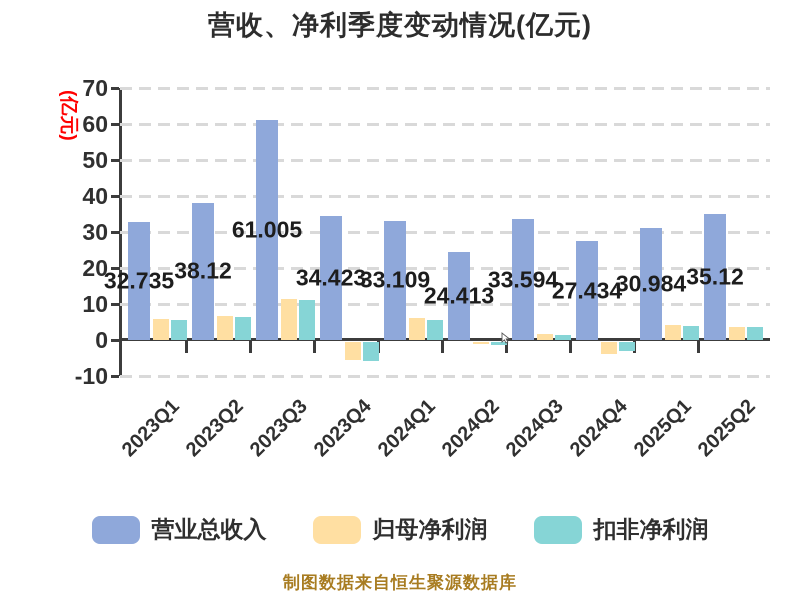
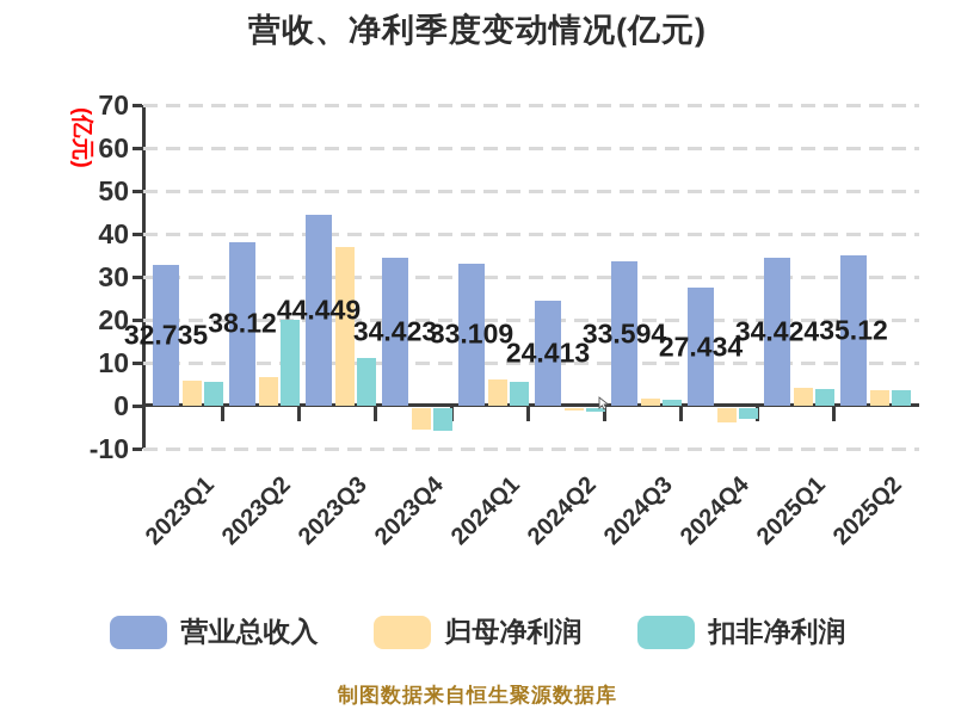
扣非净利润/2023Q2: 6 -> 20
营业总收入/2023Q3: 61.005 -> 44.449
归母净利润/2023Q3: 11 -> 37
营业总收入/2025Q1: 30.984 -> 34.424
